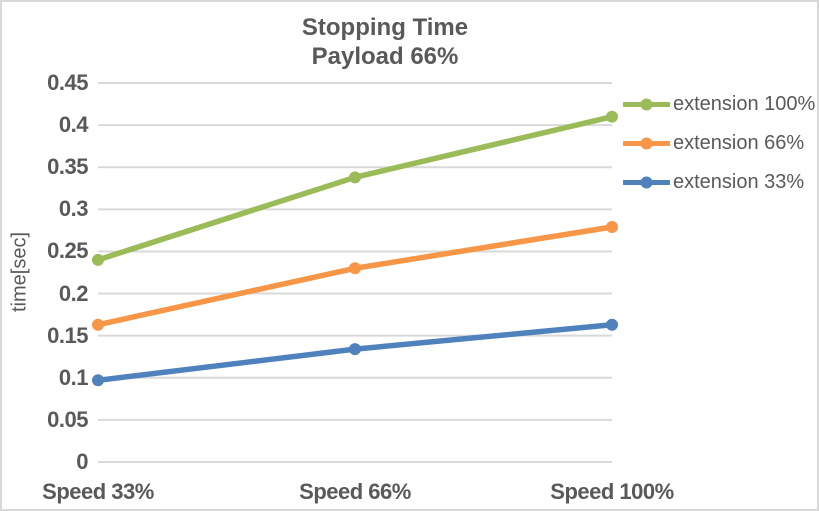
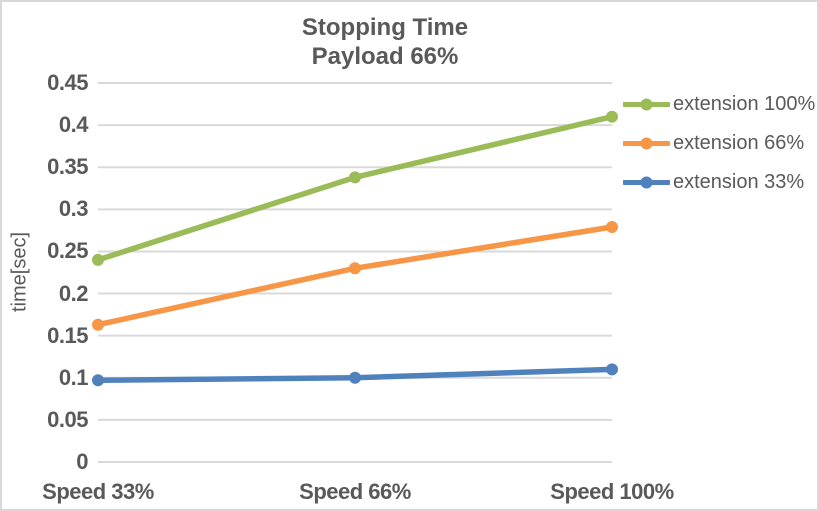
extension 33%/Speed 66%: 0.13 -> 0.10
extension 33%/Speed 100%: 0.16 -> 0.11
